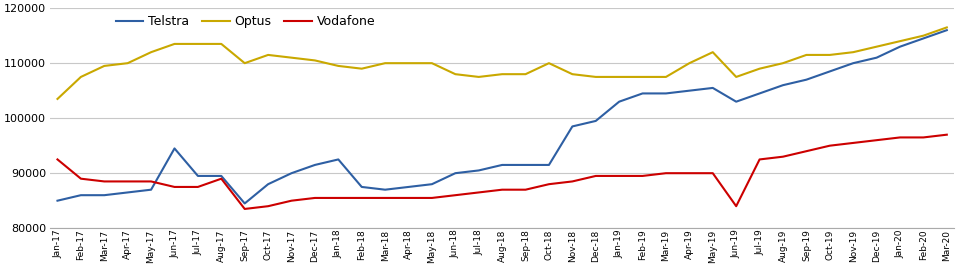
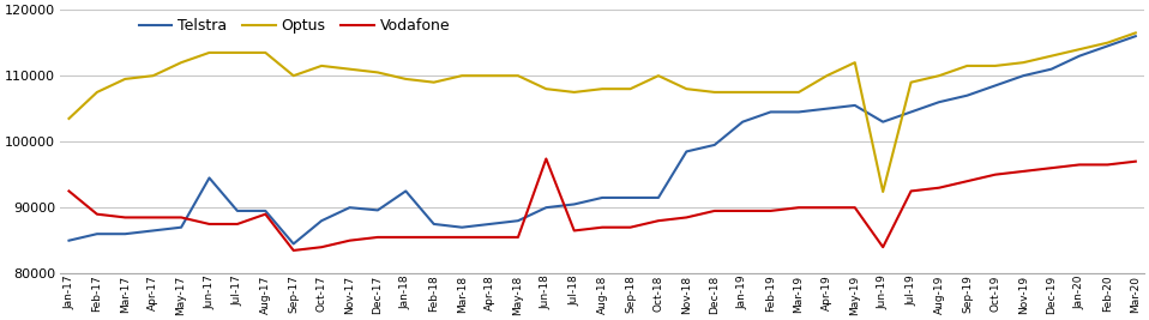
Telstra/Dec-17: 91500 -> 89600
Vodafone/Jun-18: 86000 -> 97400
Optus/Jun-19: 107500 -> 92400
